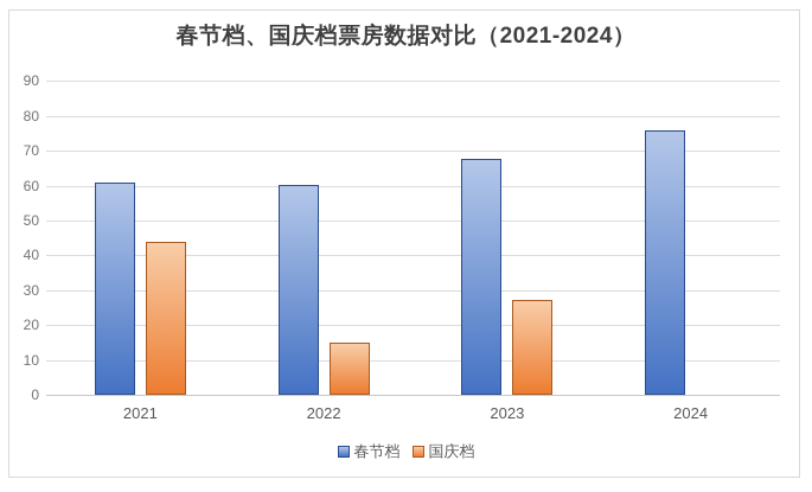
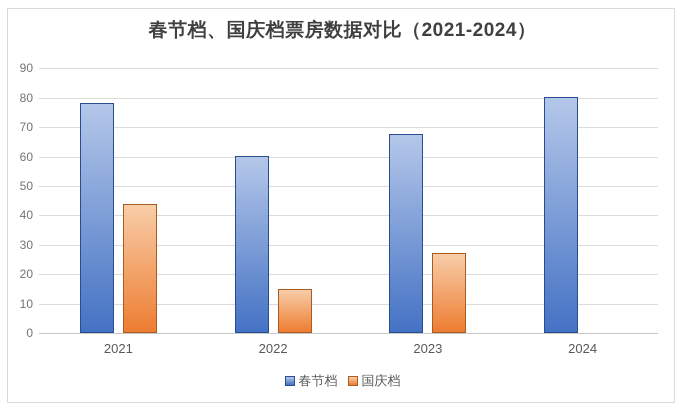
春节档/2021: 61 -> 78
春节档/2024: 76 -> 80
